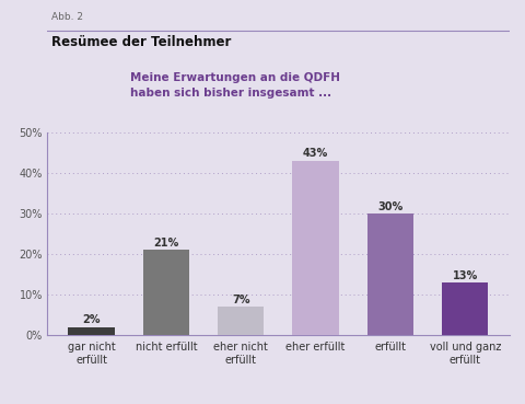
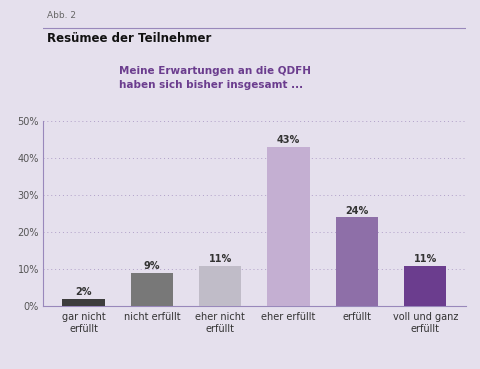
nicht erfüllt: 21% -> 9%
eher nicht erfüllt: 7% -> 11%
erfüllt: 30% -> 24%
voll und ganz erfüllt: 13% -> 11%
